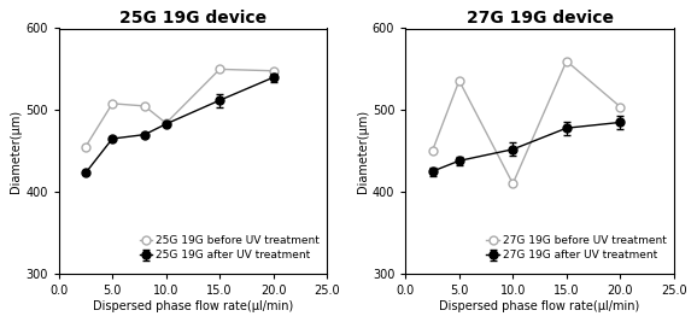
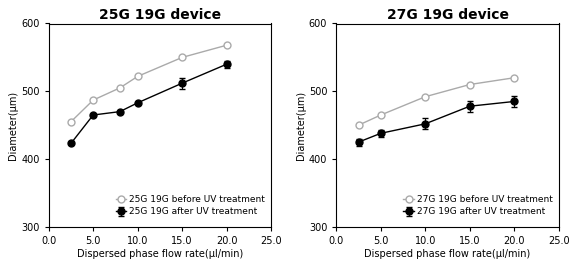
25G 19G device/25G 19G before UV treatment/5.0: 508 -> 487
25G 19G device/25G 19G before UV treatment/10.0: 484 -> 522
25G 19G device/25G 19G before UV treatment/20.0: 548 -> 568
27G 19G device/27G 19G before UV treatment/5.0: 536 -> 465
27G 19G device/27G 19G before UV treatment/10.0: 410 -> 492
27G 19G device/27G 19G before UV treatment/15.0: 560 -> 510
27G 19G device/27G 19G before UV treatment/20.0: 504 -> 520
